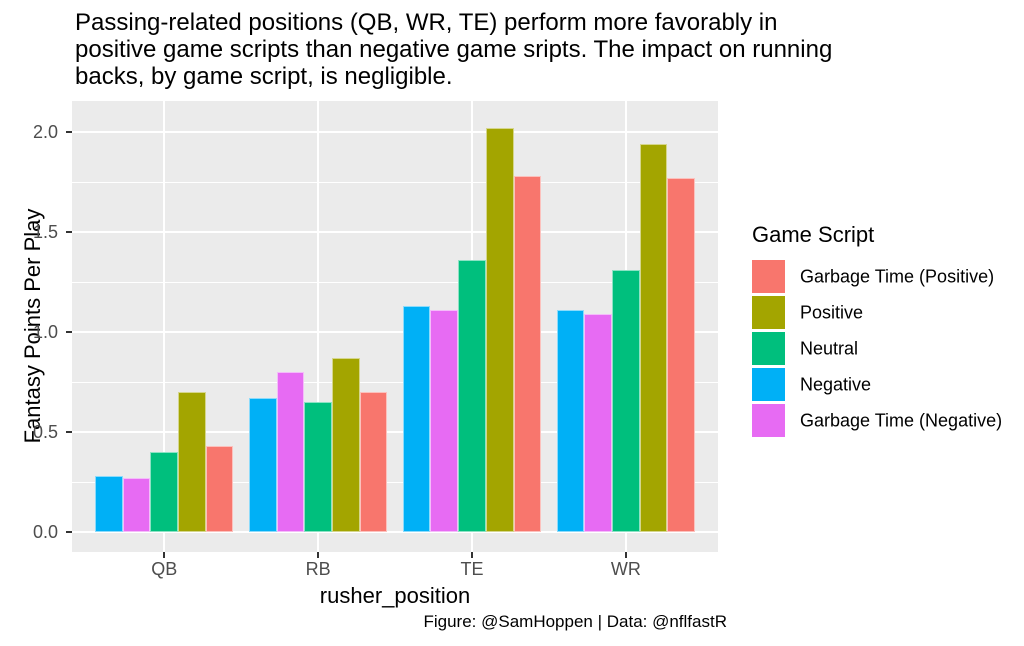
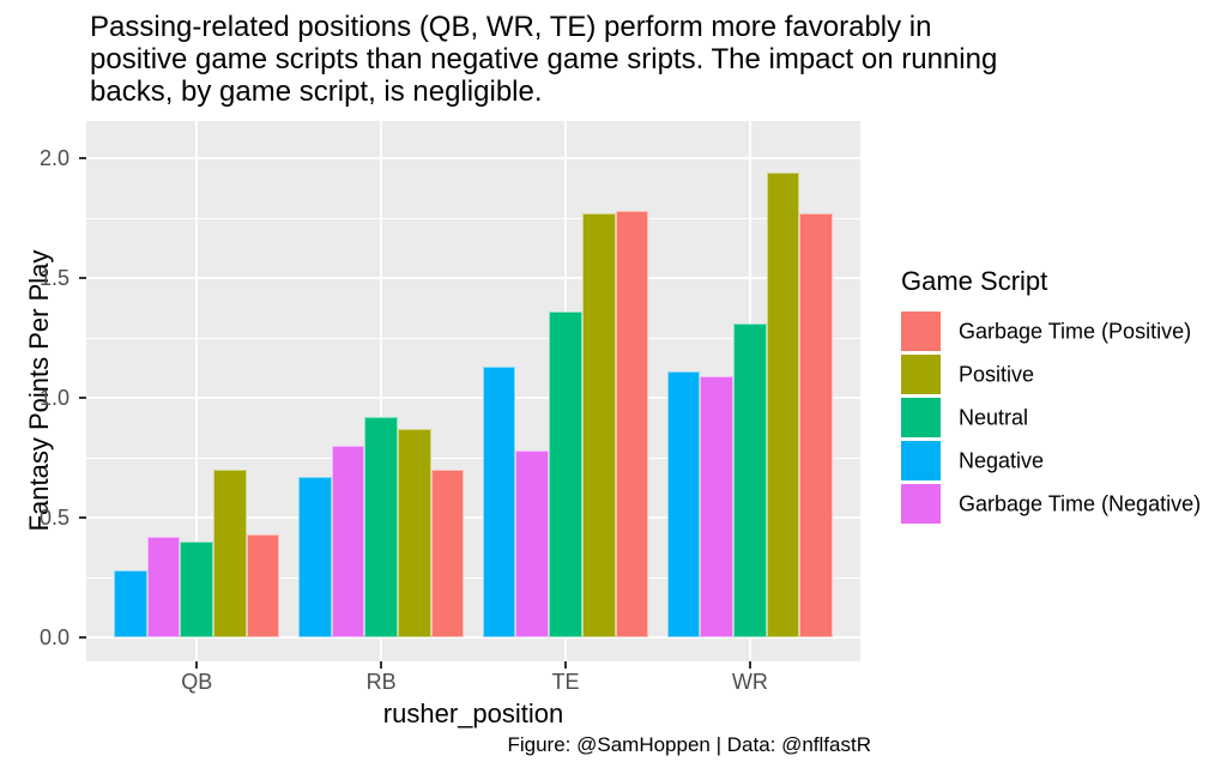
Garbage Time (Negative)/QB: 0.27 -> 0.42
Neutral/RB: 0.65 -> 0.92
Garbage Time (Negative)/TE: 1.11 -> 0.78
Positive/TE: 2.02 -> 1.77
